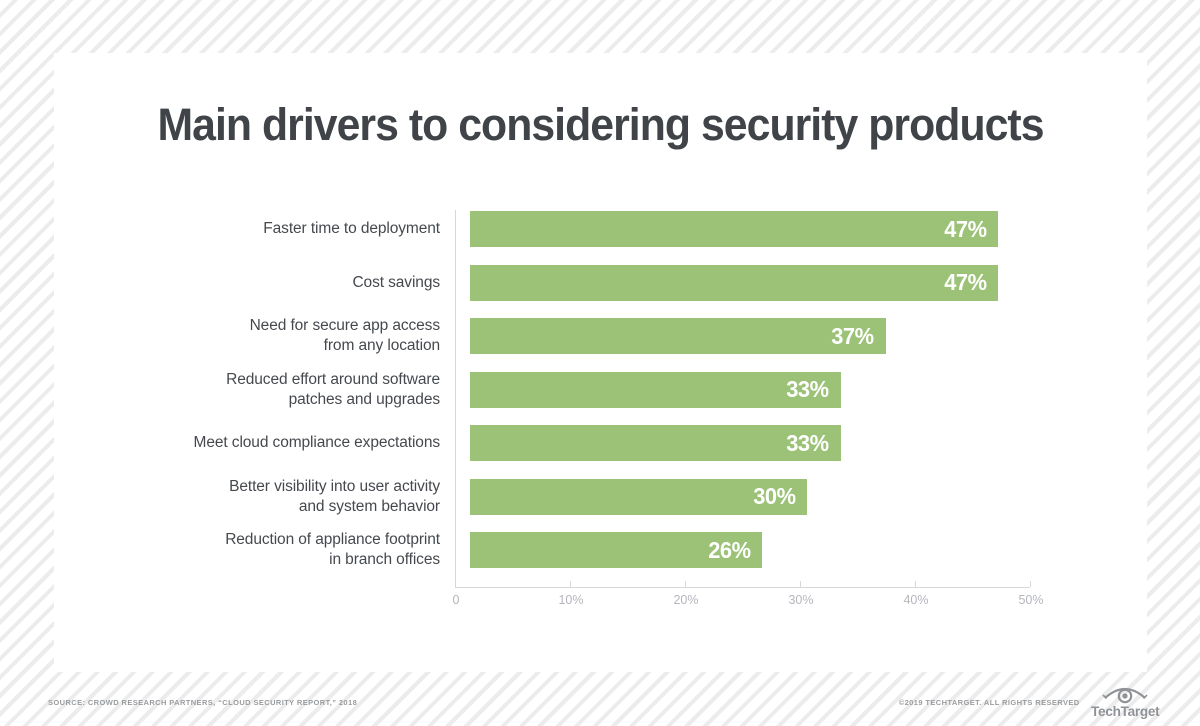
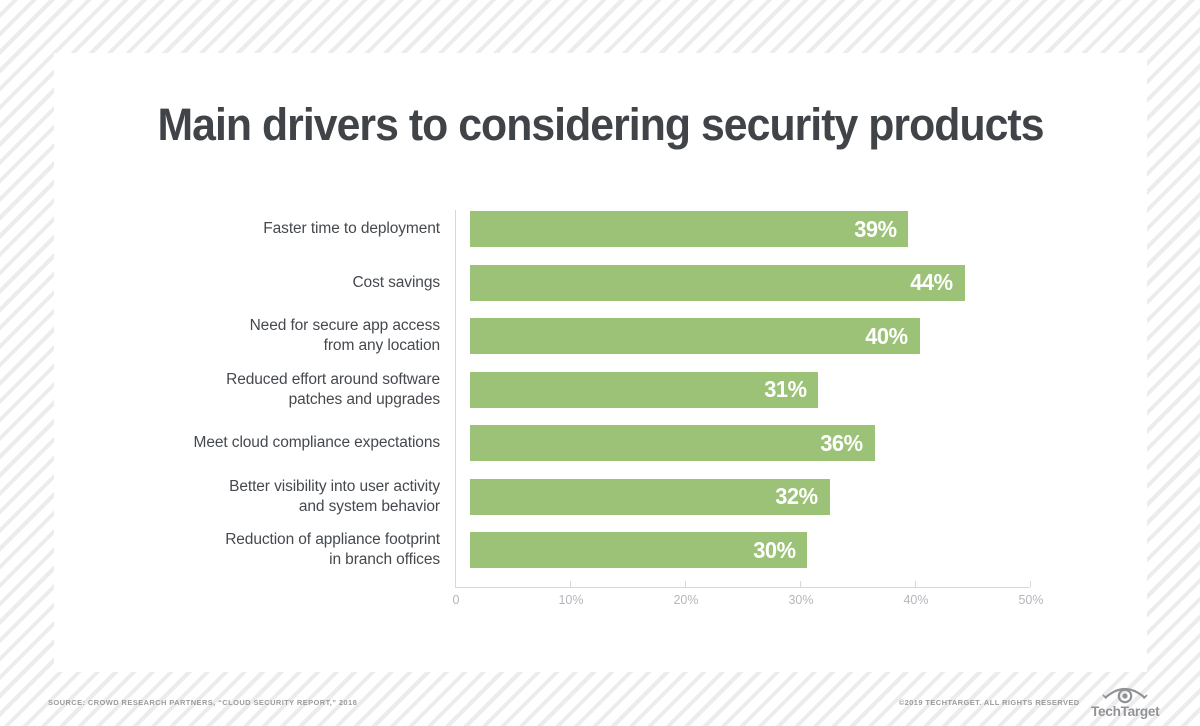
Faster time to deployment: 47% -> 39%
Cost savings: 47% -> 44%
Need for secure app access from any location: 37% -> 40%
Reduced effort around software patches and upgrades: 33% -> 31%
Meet cloud compliance expectations: 33% -> 36%
Better visibility into user activity and system behavior: 30% -> 32%
Reduction of appliance footprint in branch offices: 26% -> 30%
